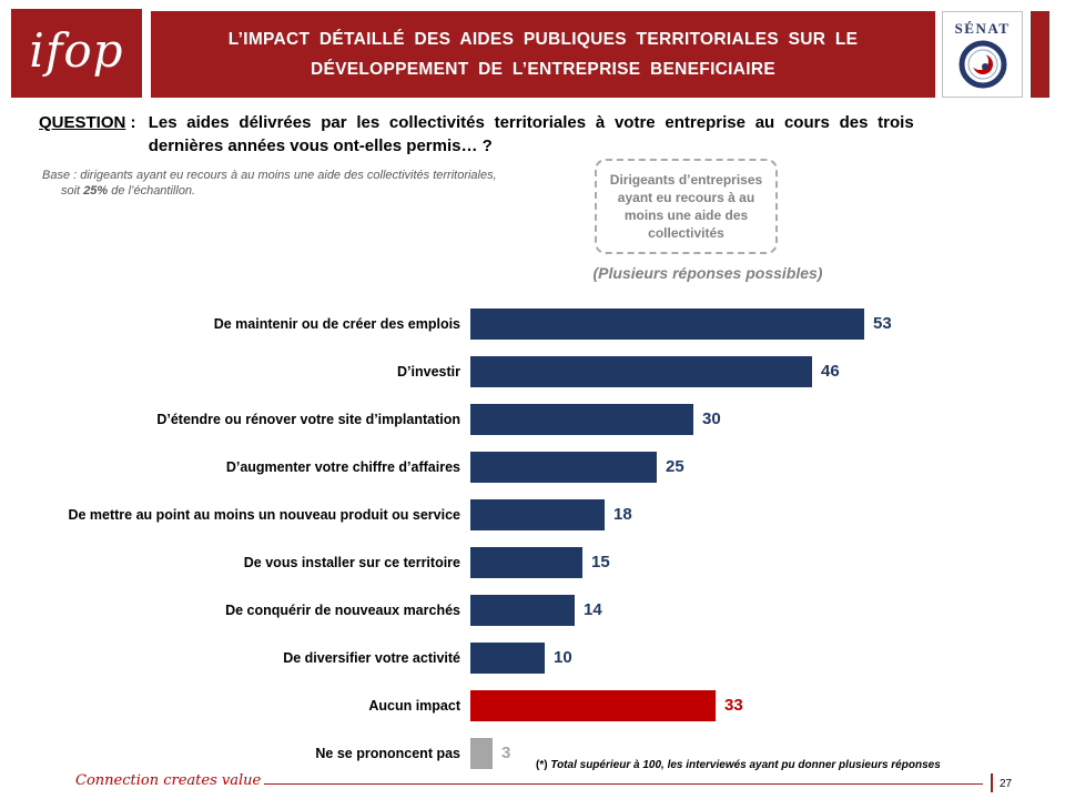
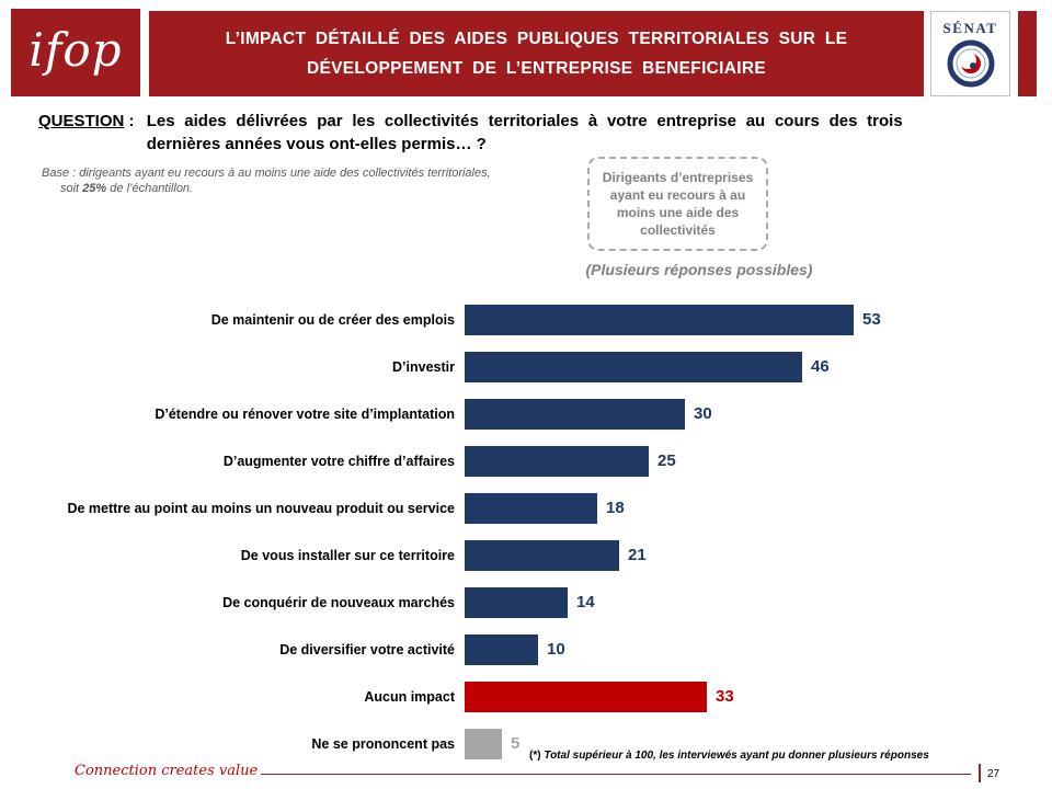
De vous installer sur ce territoire: 15 -> 21
Ne se prononcent pas: 3 -> 5
